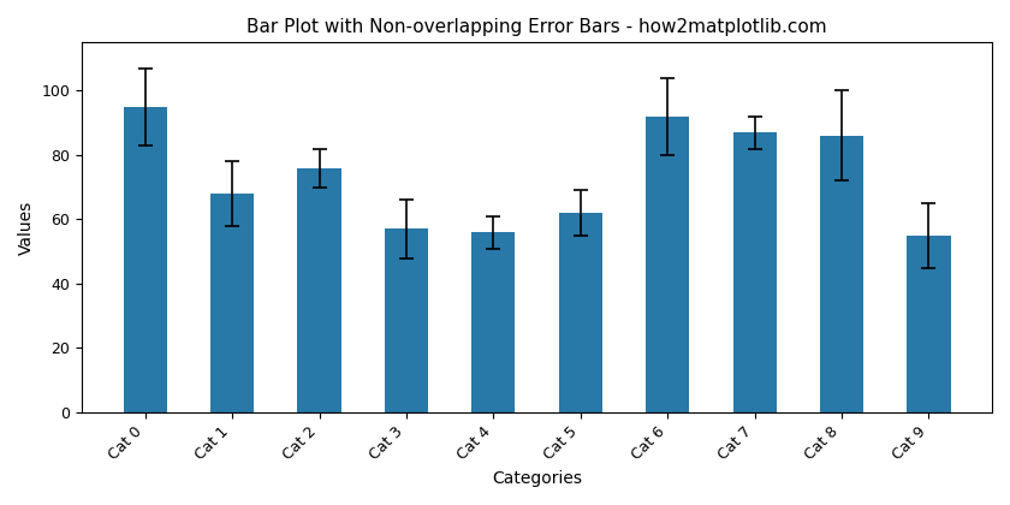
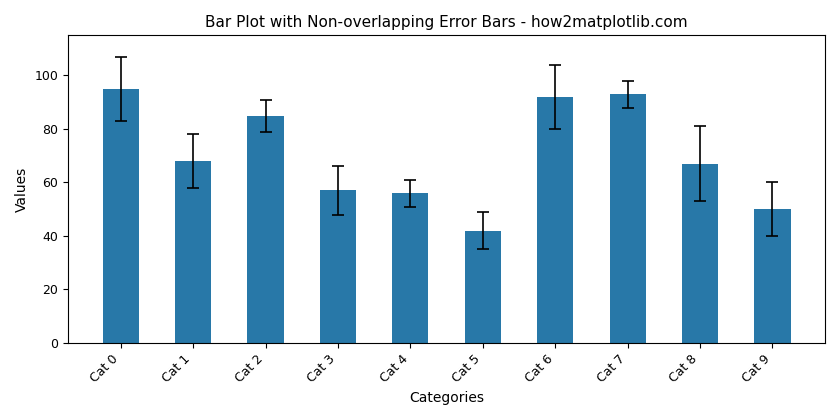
Cat 2: 76 -> 85
Cat 5: 62 -> 42
Cat 7: 87 -> 93
Cat 8: 86 -> 67
Cat 9: 55 -> 50
